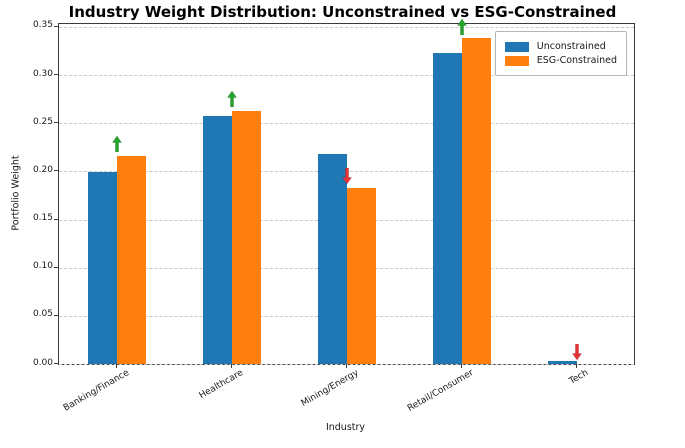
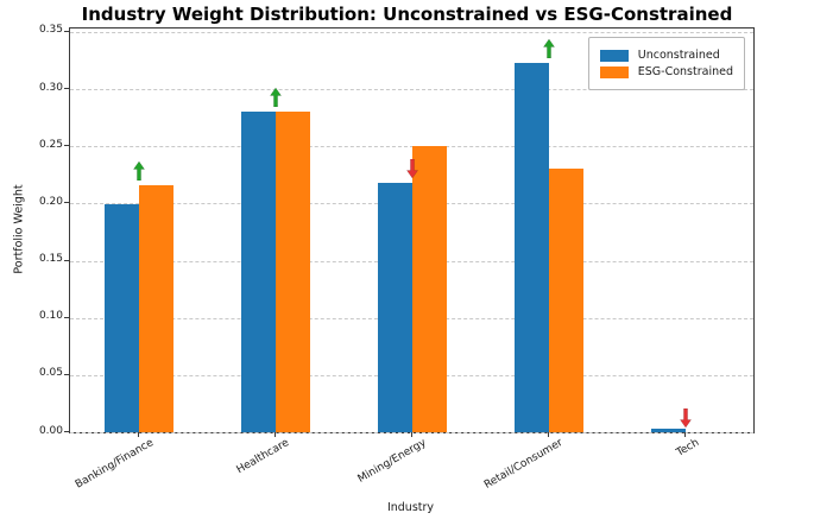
Unconstrained/Healthcare: 0.26 -> 0.28
ESG-Constrained/Healthcare: 0.26 -> 0.28
ESG-Constrained/Mining/Energy: 0.18 -> 0.25
ESG-Constrained/Retail/Consumer: 0.34 -> 0.23
